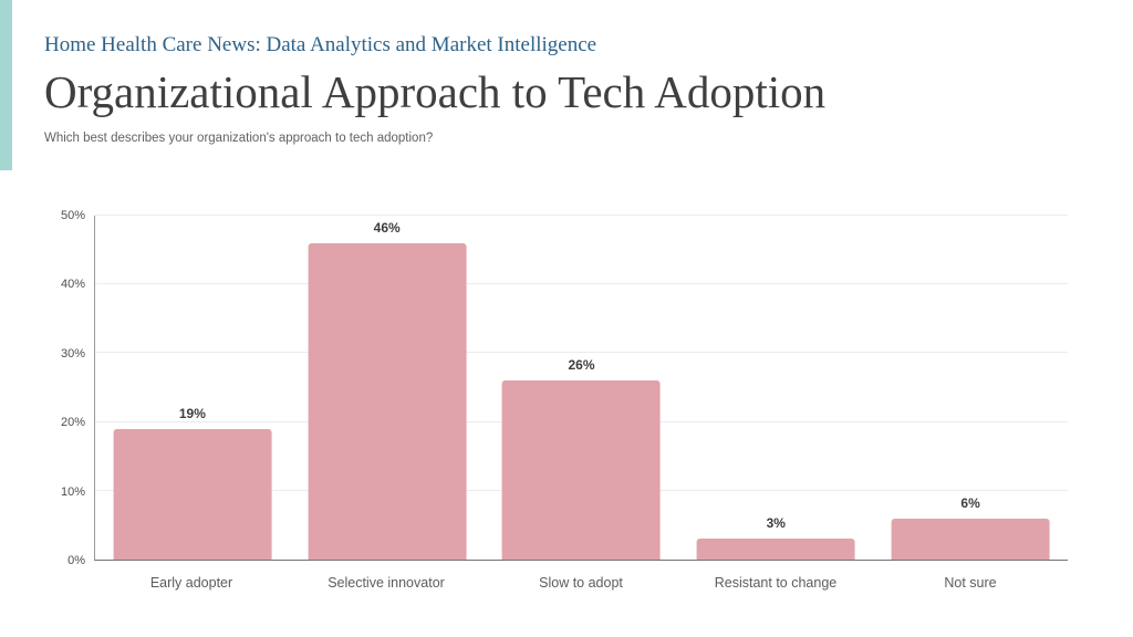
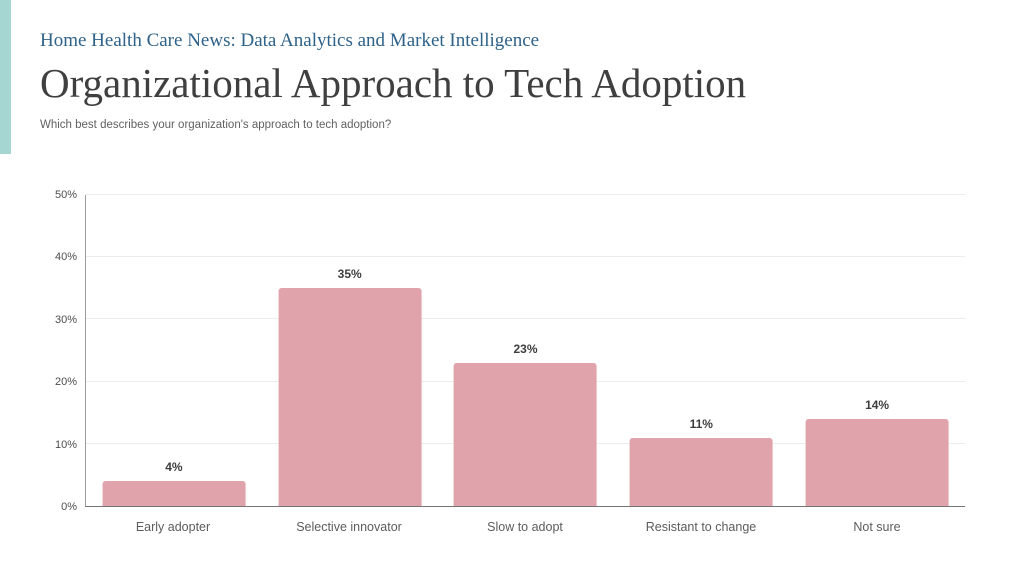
Early adopter: 19% -> 4%
Selective innovator: 46% -> 35%
Slow to adopt: 26% -> 23%
Resistant to change: 3% -> 11%
Not sure: 6% -> 14%
